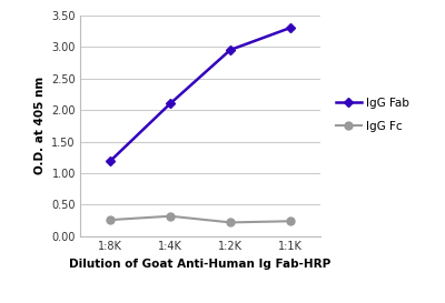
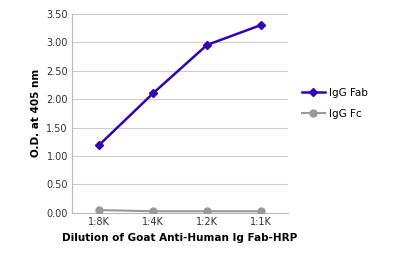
IgG Fc/1:8K: 0.26 -> 0.05
IgG Fc/1:4K: 0.32 -> 0.03
IgG Fc/1:2K: 0.22 -> 0.03
IgG Fc/1:1K: 0.24 -> 0.03
